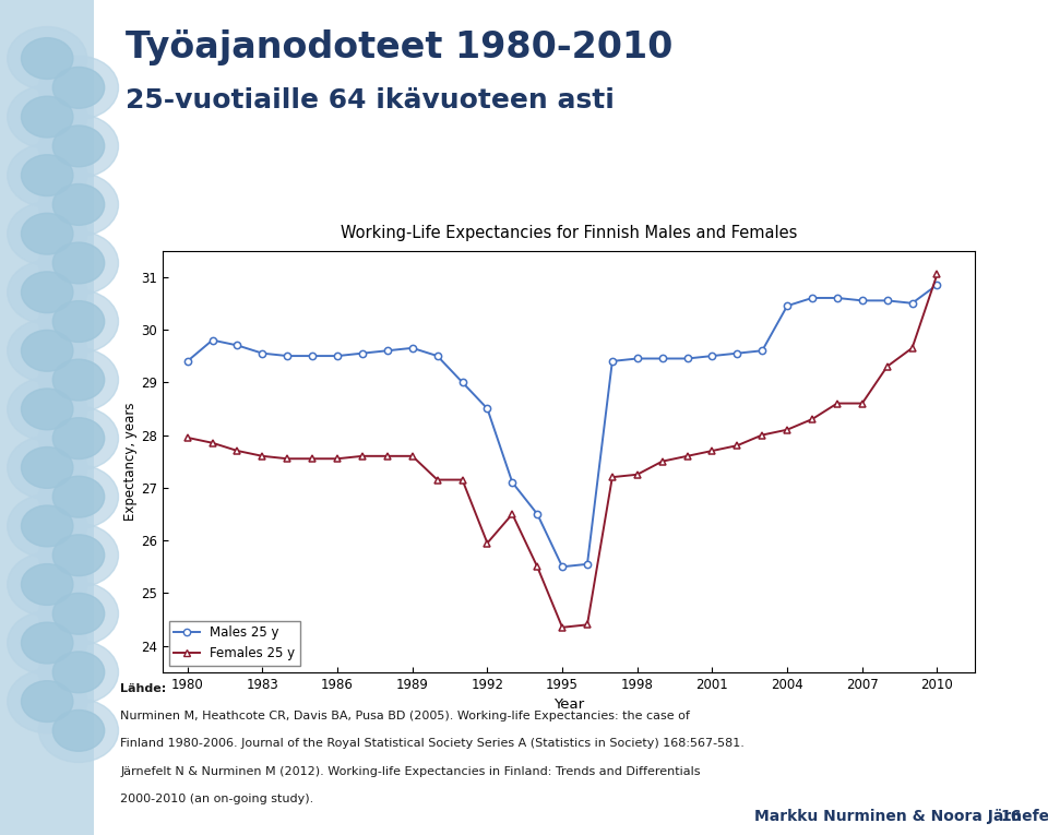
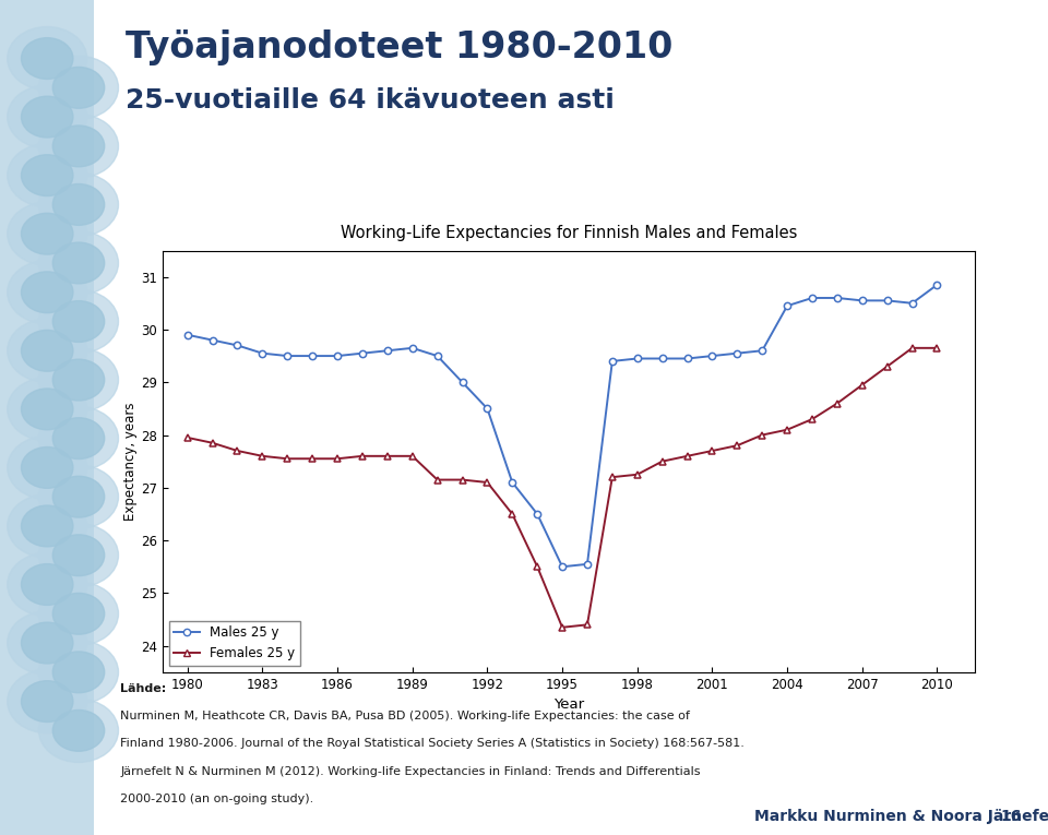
Males 25 y/1980: 29.40 -> 29.90
Females 25 y/1992: 25.95 -> 27.10
Females 25 y/2007: 28.60 -> 28.95
Females 25 y/2010: 31.05 -> 29.65
